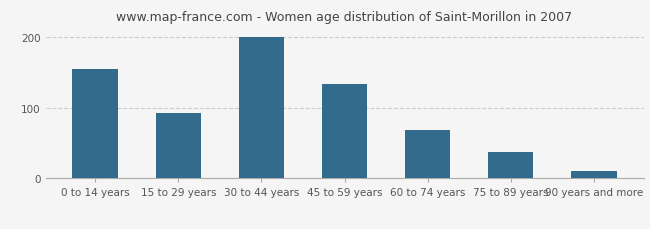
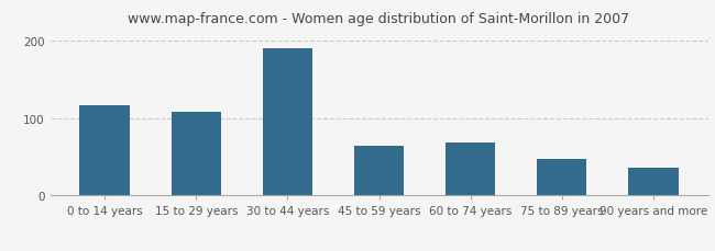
0 to 14 years: 155 -> 116
15 to 29 years: 93 -> 108
30 to 44 years: 200 -> 190
45 to 59 years: 133 -> 64
75 to 89 years: 38 -> 48
90 years and more: 10 -> 36
